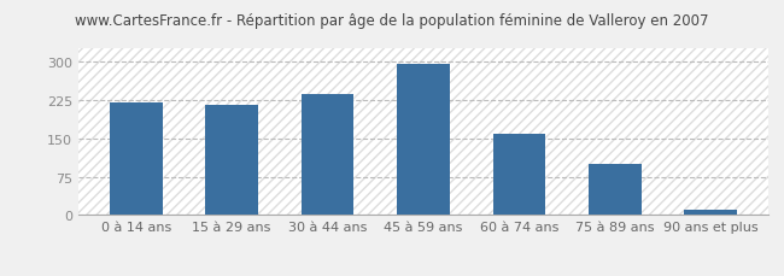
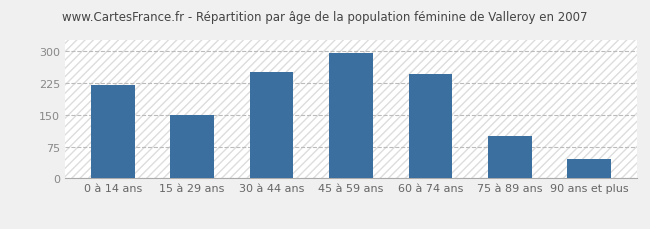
15 à 29 ans: 215 -> 150
30 à 44 ans: 237 -> 250
60 à 74 ans: 158 -> 245
90 ans et plus: 10 -> 45
